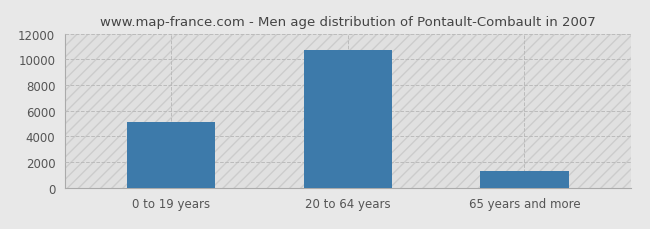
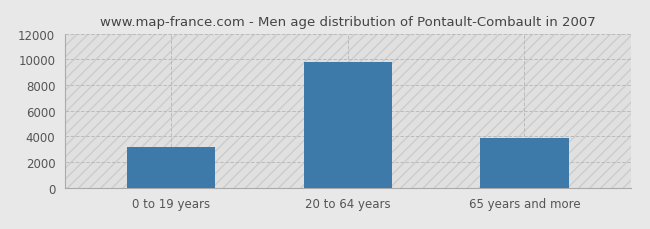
0 to 19 years: 5100 -> 3200
20 to 64 years: 10700 -> 9800
65 years and more: 1300 -> 3900
